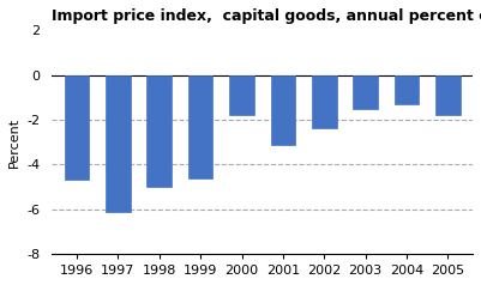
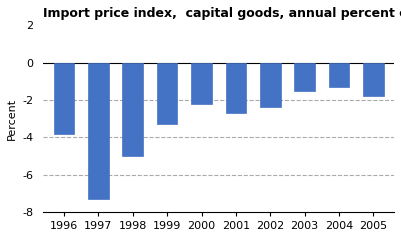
1996: -4.7 -> -3.8
1997: -6.1 -> -7.3
1999: -4.6 -> -3.3
2000: -1.8 -> -2.2
2001: -3.1 -> -2.7
